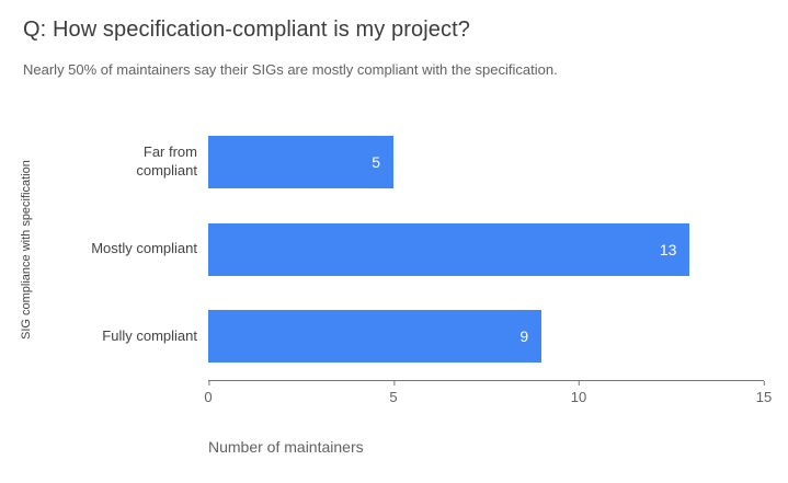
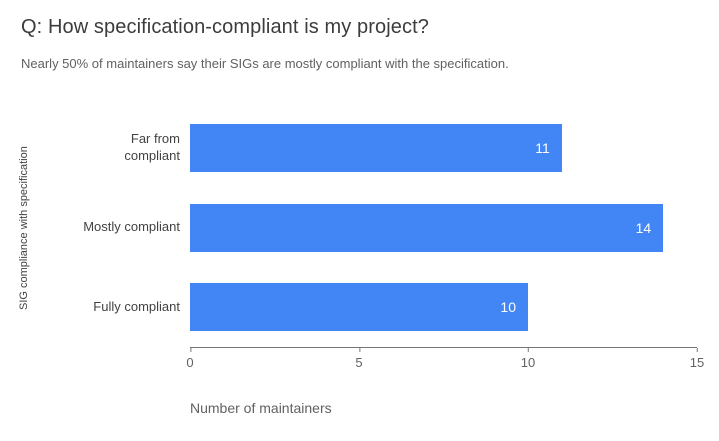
Far from compliant: 5 -> 11
Mostly compliant: 13 -> 14
Fully compliant: 9 -> 10
